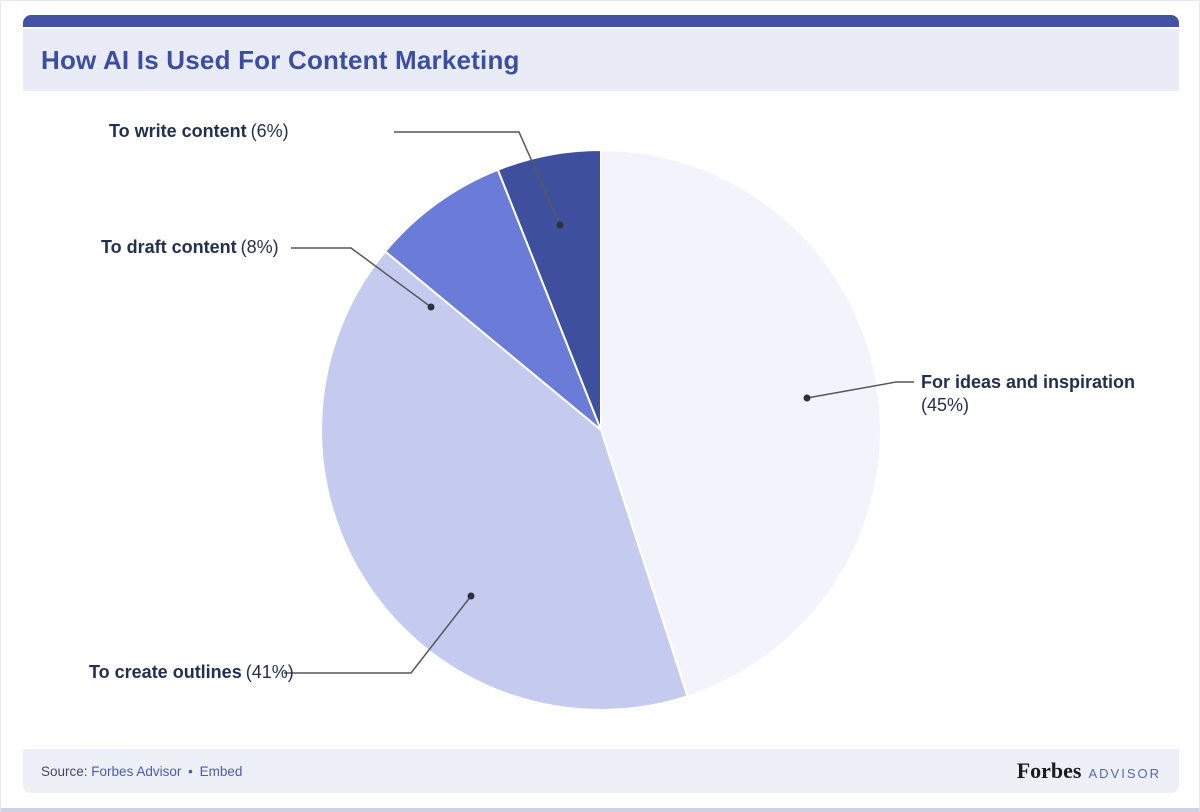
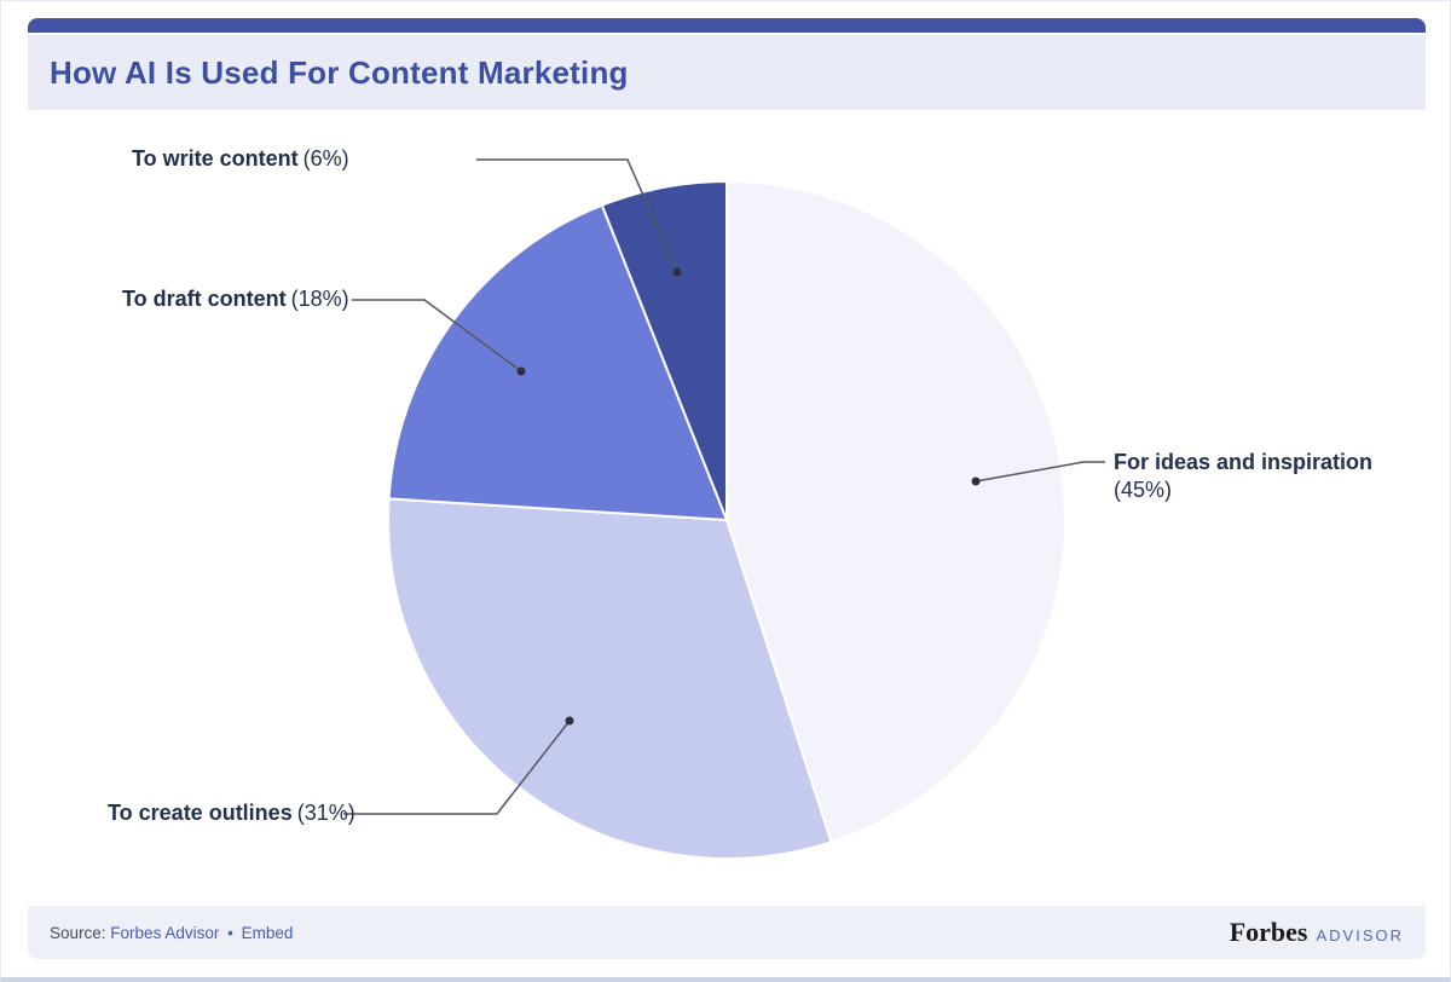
To create outlines: 41% -> 31%
To draft content: 8% -> 18%
